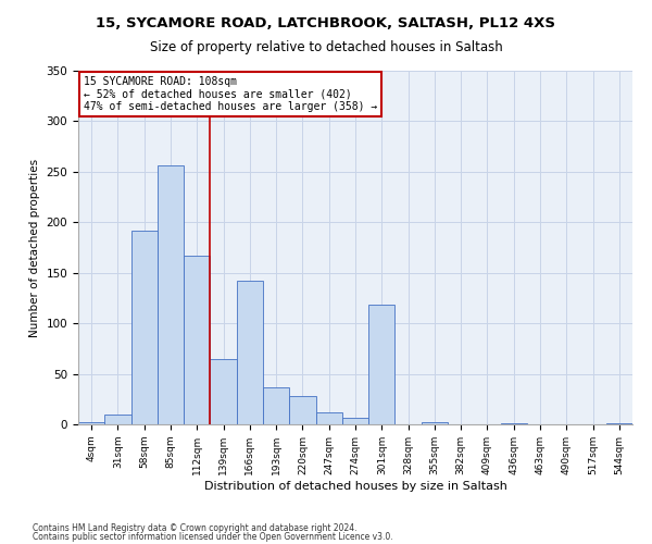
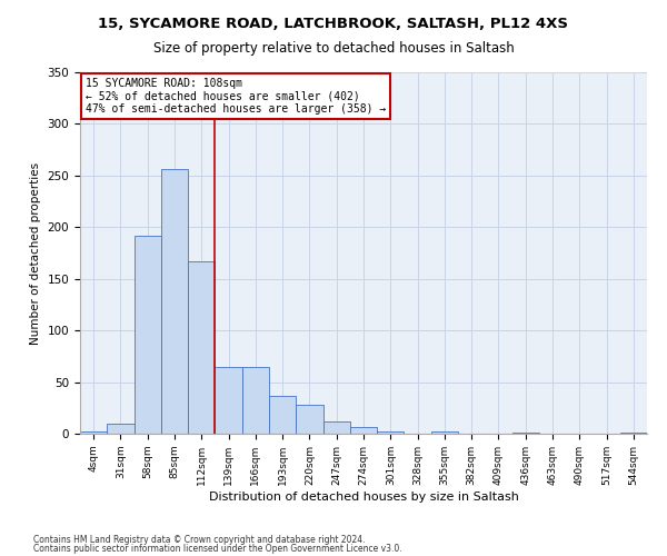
166sqm: 142 -> 65
301sqm: 118 -> 2
